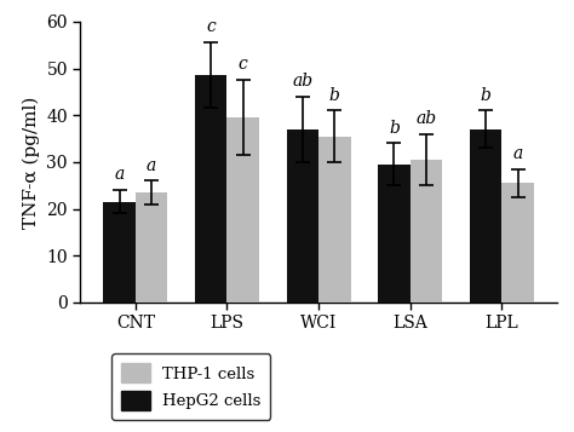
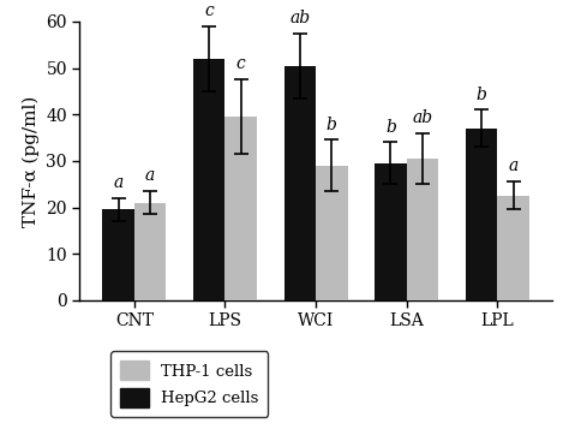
HepG2 cells/CNT: 21.5 -> 19.5
THP-1 cells/CNT: 23.5 -> 21.0
HepG2 cells/LPS: 48.5 -> 52.0
HepG2 cells/WCI: 37.0 -> 50.5
THP-1 cells/WCI: 35.5 -> 29.0
THP-1 cells/LPL: 25.5 -> 22.5
